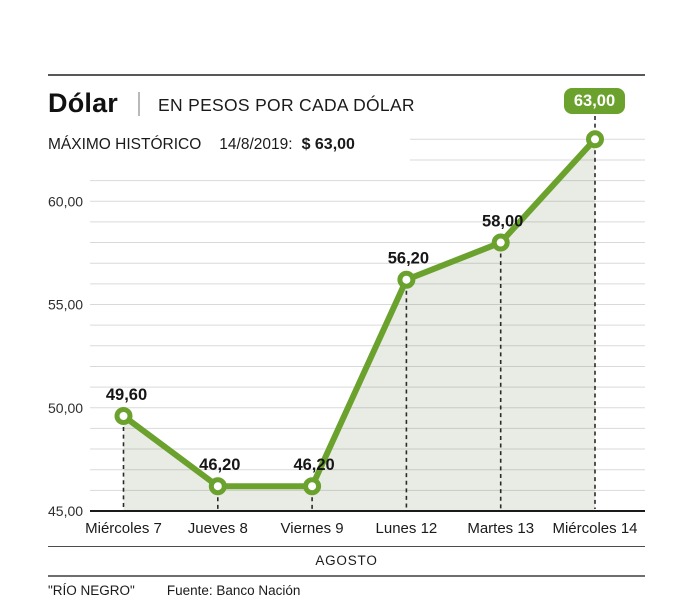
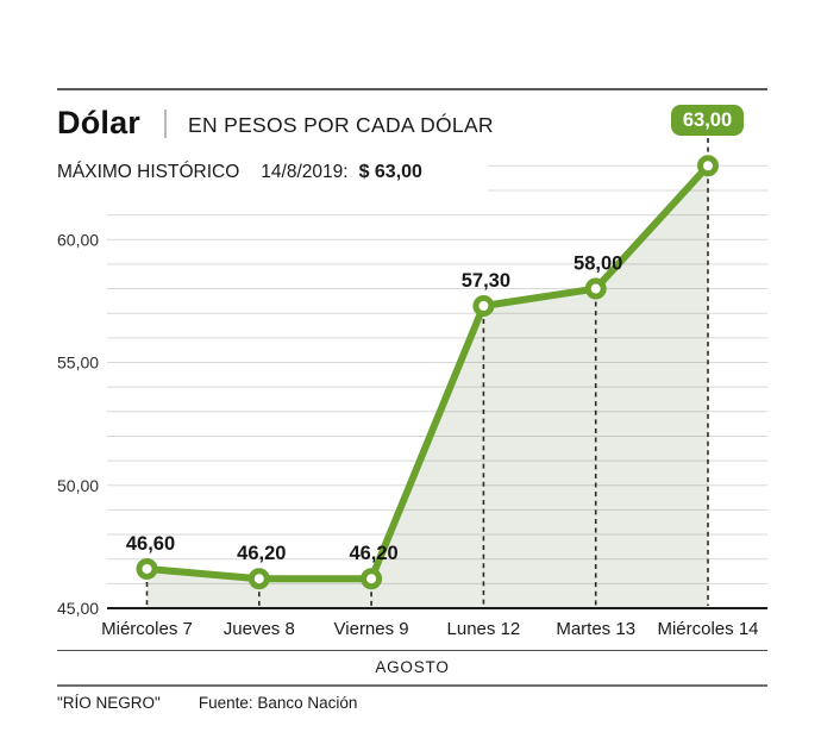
Miércoles 7: 49,60 -> 46,60
Lunes 12: 56,20 -> 57,30
